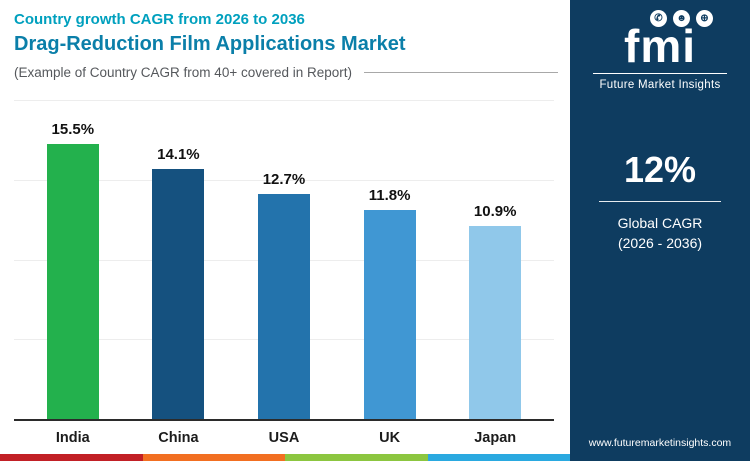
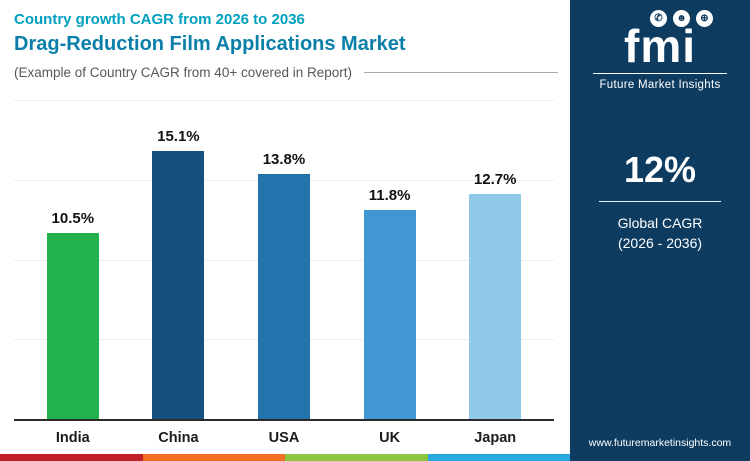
India: 15.5% -> 10.5%
China: 14.1% -> 15.1%
USA: 12.7% -> 13.8%
Japan: 10.9% -> 12.7%
